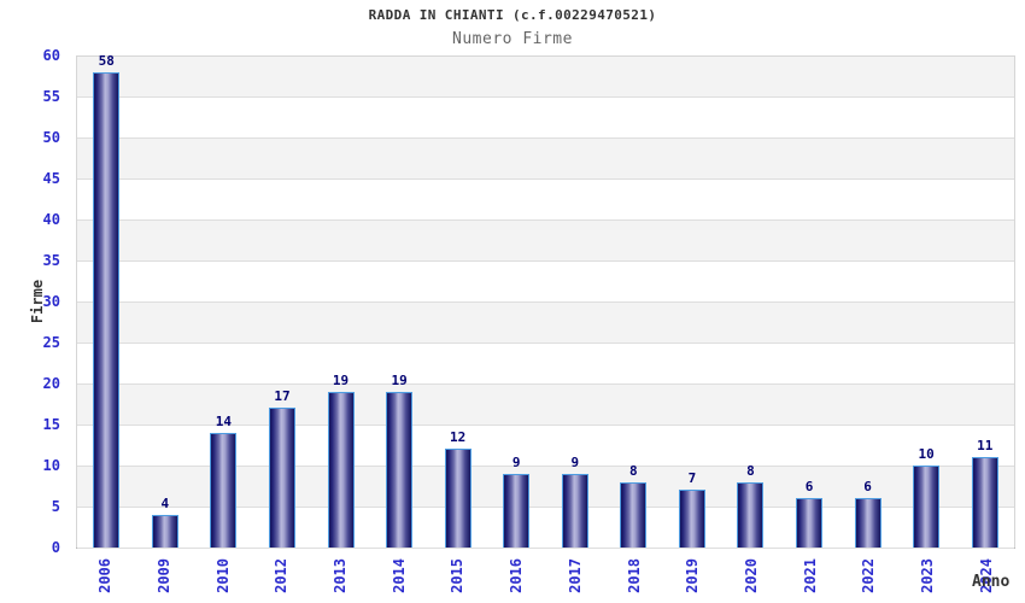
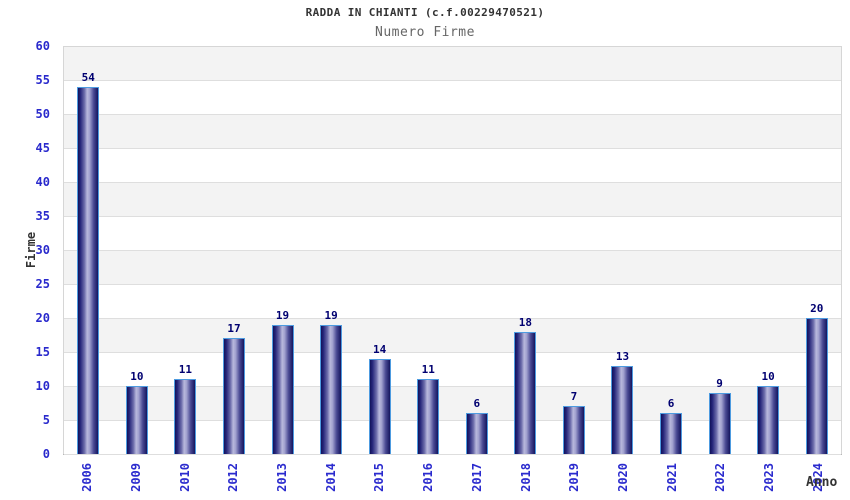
2006: 58 -> 54
2009: 4 -> 10
2010: 14 -> 11
2015: 12 -> 14
2016: 9 -> 11
2017: 9 -> 6
2018: 8 -> 18
2020: 8 -> 13
2022: 6 -> 9
2024: 11 -> 20
